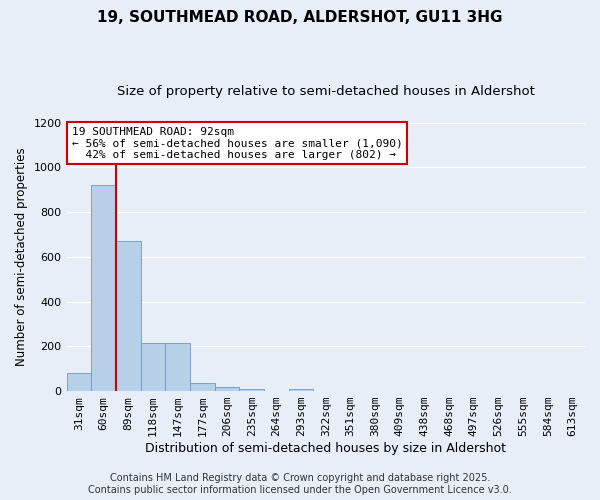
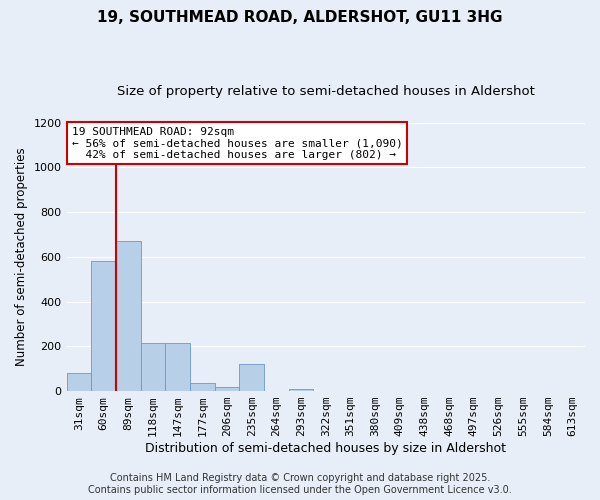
60sqm: 920 -> 580
235sqm: 10 -> 120
